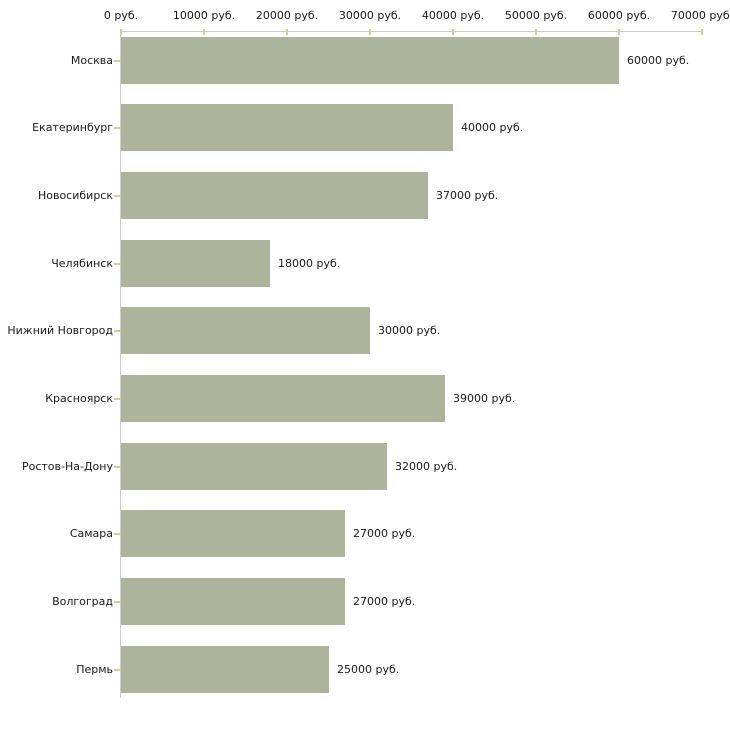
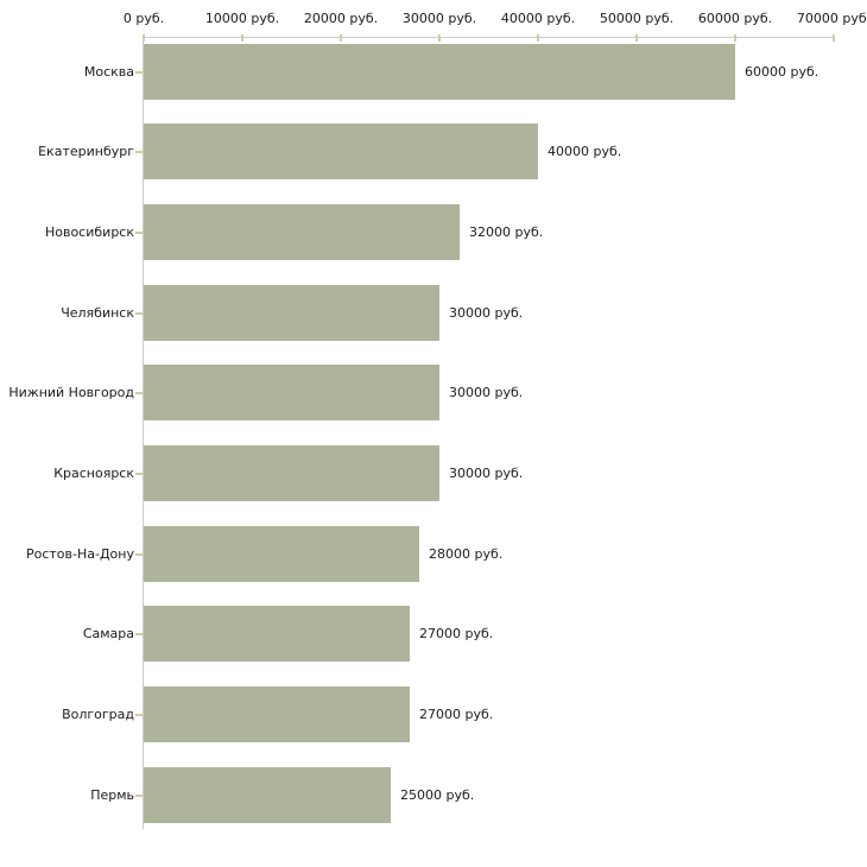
Новосибирск: 37000 -> 32000
Челябинск: 18000 -> 30000
Красноярск: 39000 -> 30000
Ростов-На-Дону: 32000 -> 28000
